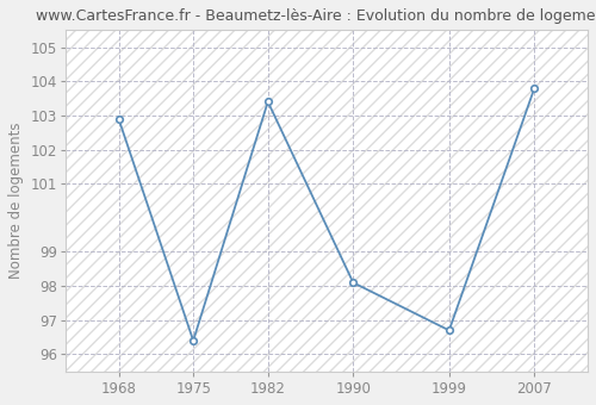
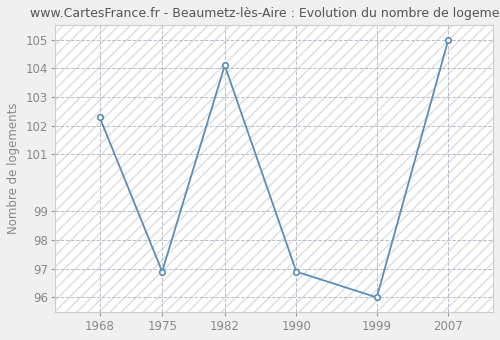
1968: 102.9 -> 102.3
1975: 96.4 -> 96.9
1982: 103.4 -> 104.1
1990: 98.1 -> 96.9
1999: 96.7 -> 96.0
2007: 103.8 -> 105.0
